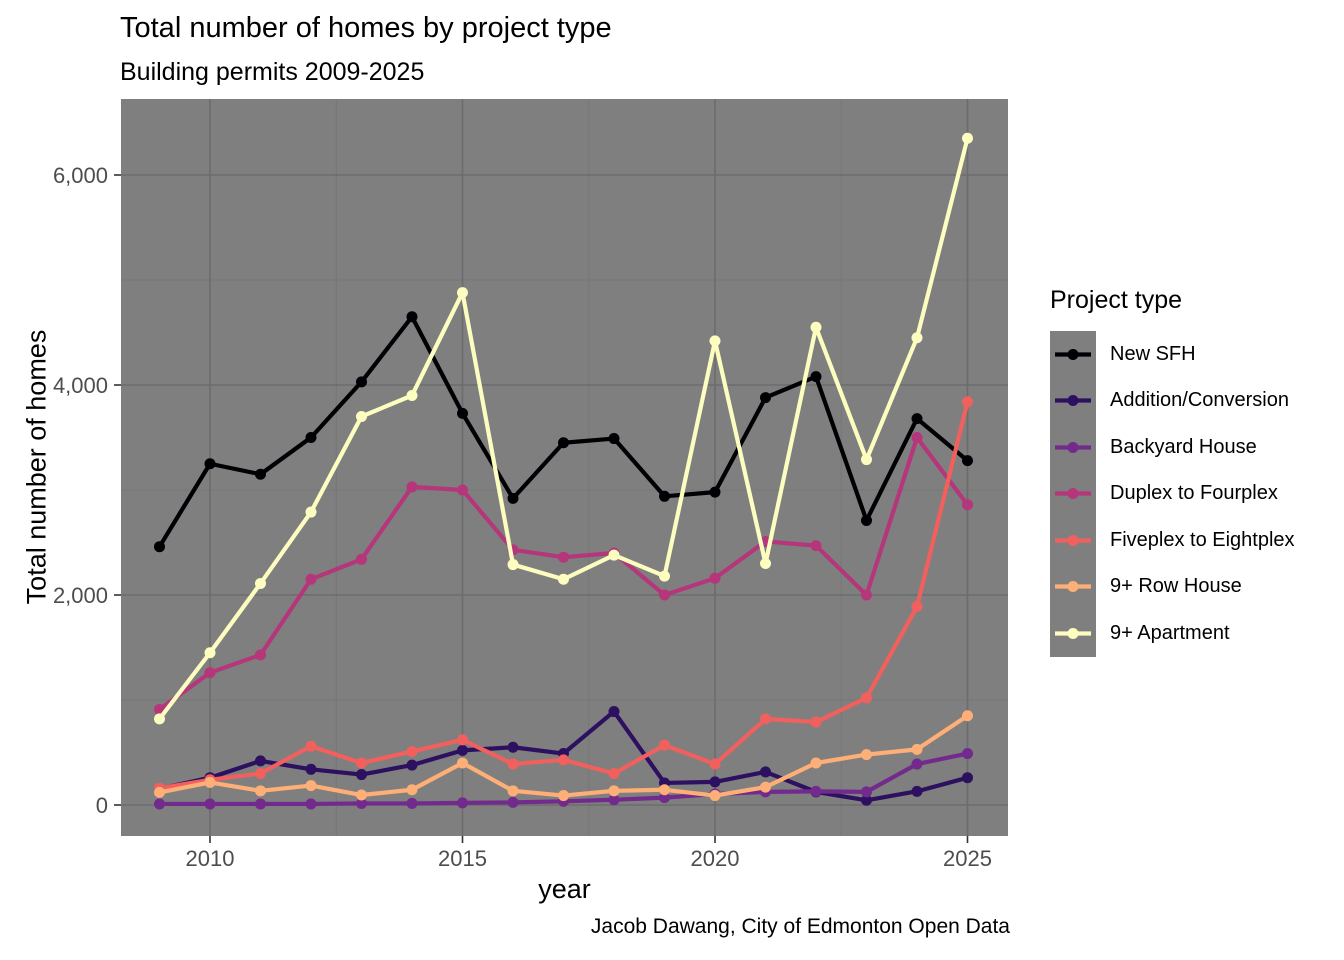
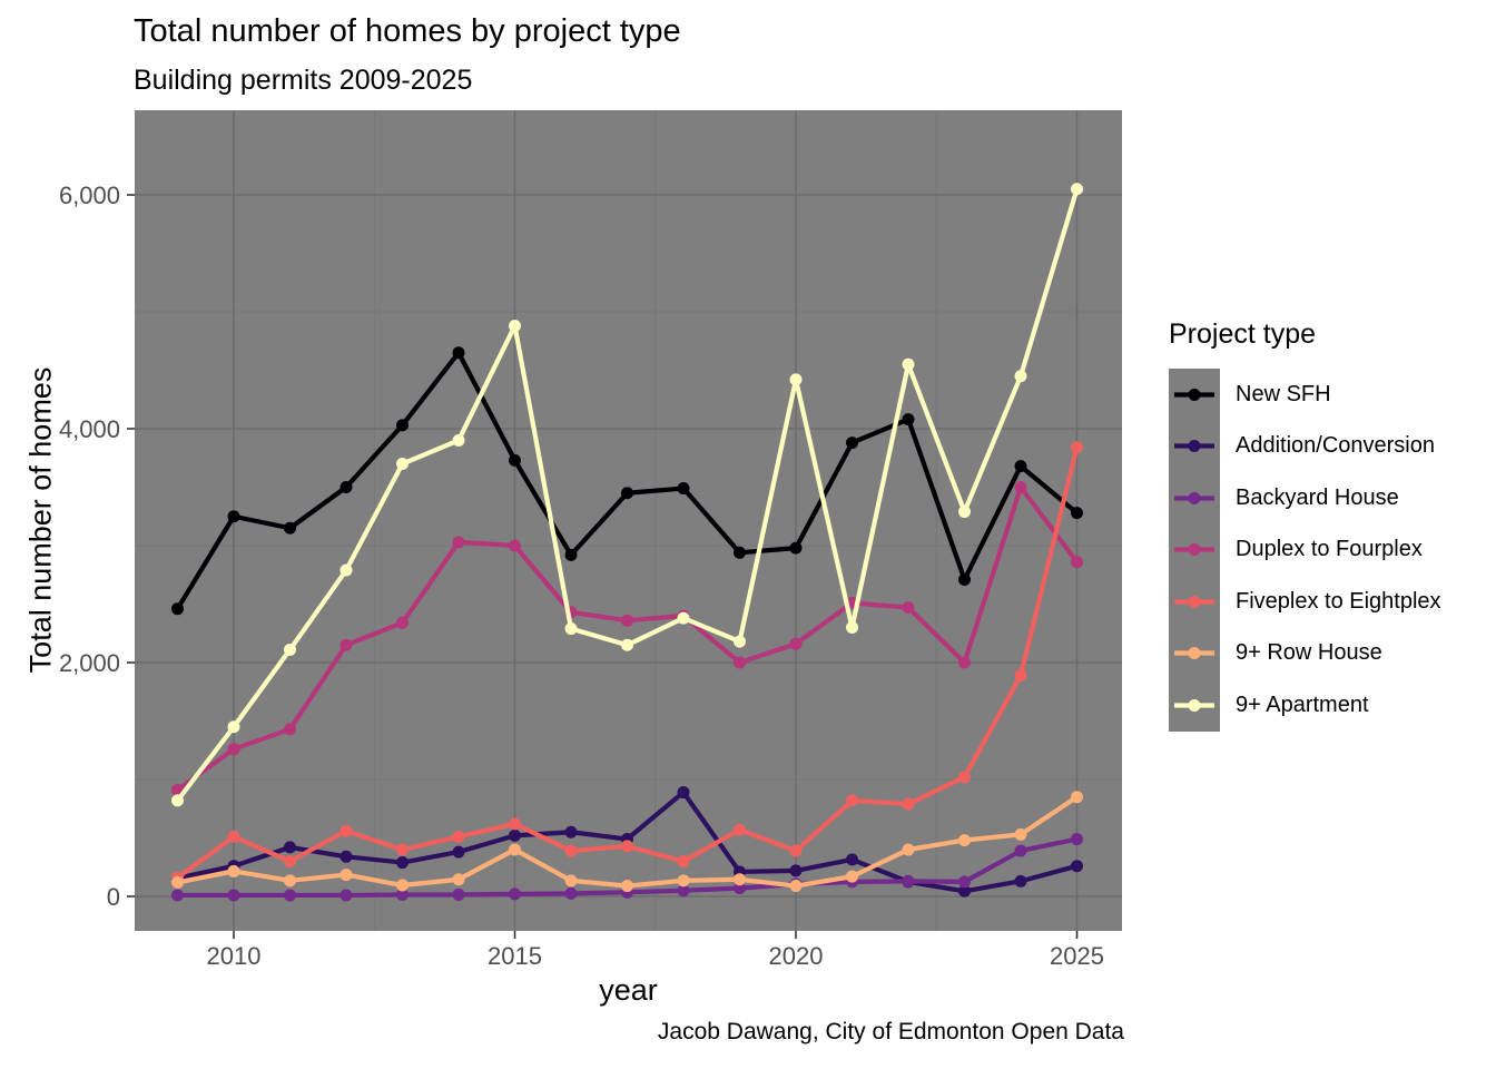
Fiveplex to Eightplex/2010: 240 -> 510
9+ Apartment/2025: 6350 -> 6050
